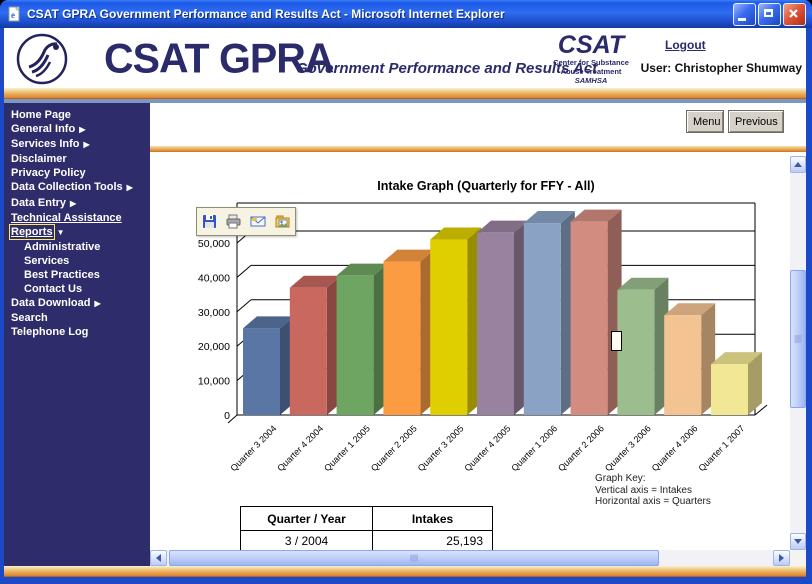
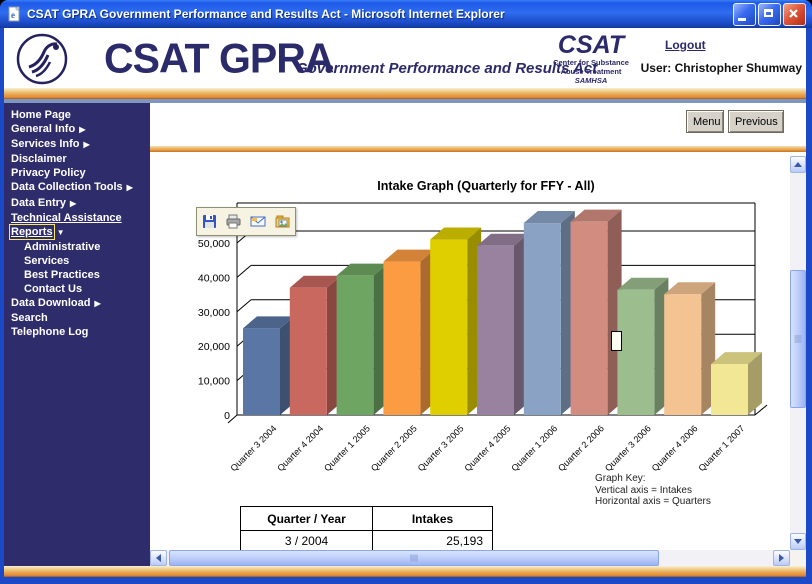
Quarter 4 2005: 53000 -> 49000
Quarter 4 2006: 29000 -> 35000
